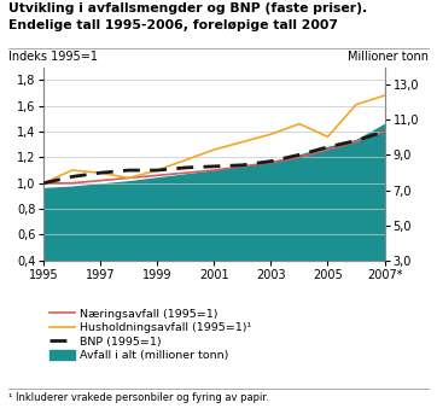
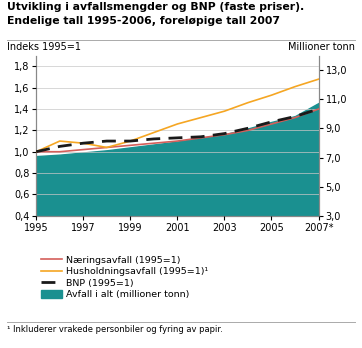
Husholdningsavfall (1995=1)¹/2005: 1,36 -> 1,53
